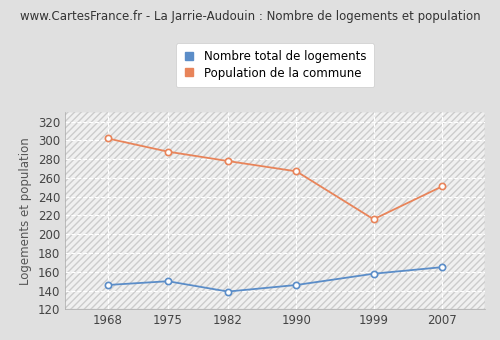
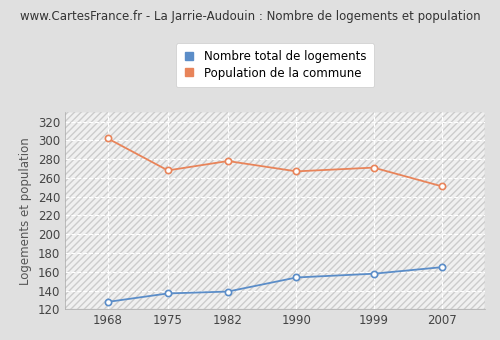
Nombre total de logements/1968: 146 -> 128
Nombre total de logements/1975: 150 -> 137
Population de la commune/1975: 288 -> 268
Nombre total de logements/1990: 146 -> 154
Population de la commune/1999: 216 -> 271
